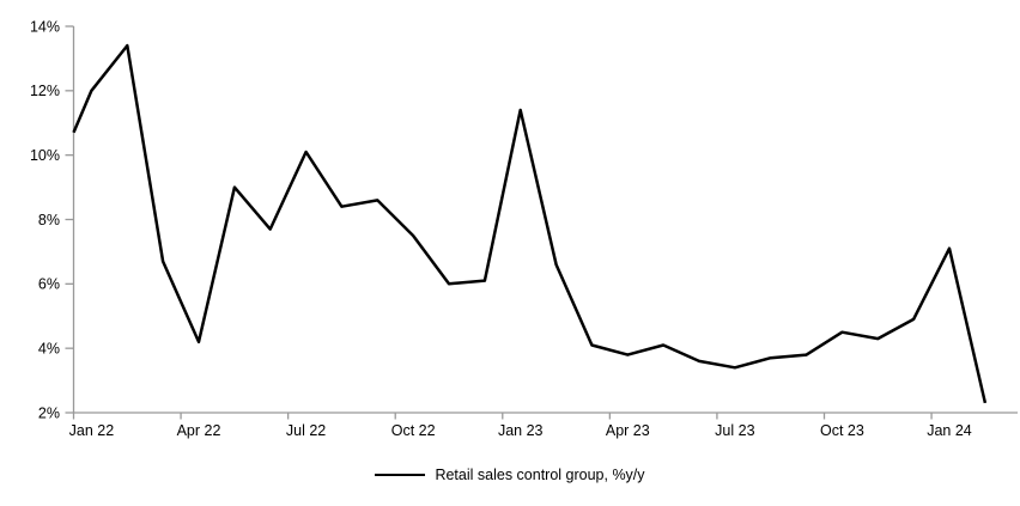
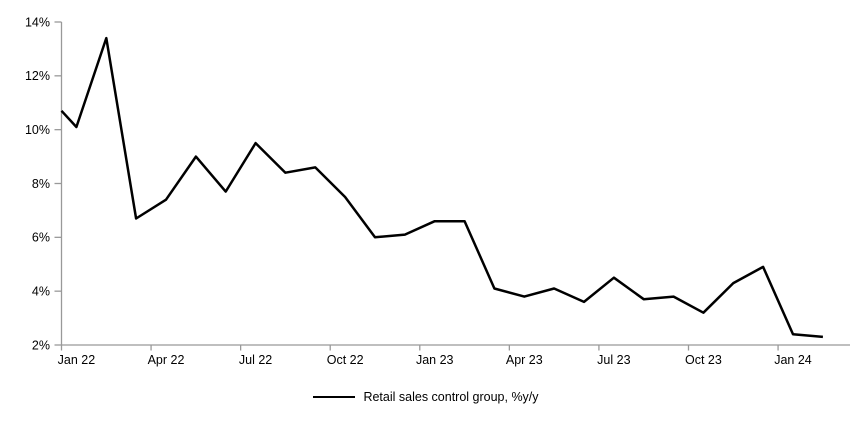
Jan 22: 12.0% -> 10.1%
Apr 22: 4.2% -> 7.4%
Jul 22: 10.1% -> 9.5%
Jan 23: 11.4% -> 6.6%
Jul 23: 3.4% -> 4.5%
Oct 23: 4.5% -> 3.2%
Jan 24: 7.1% -> 2.4%
